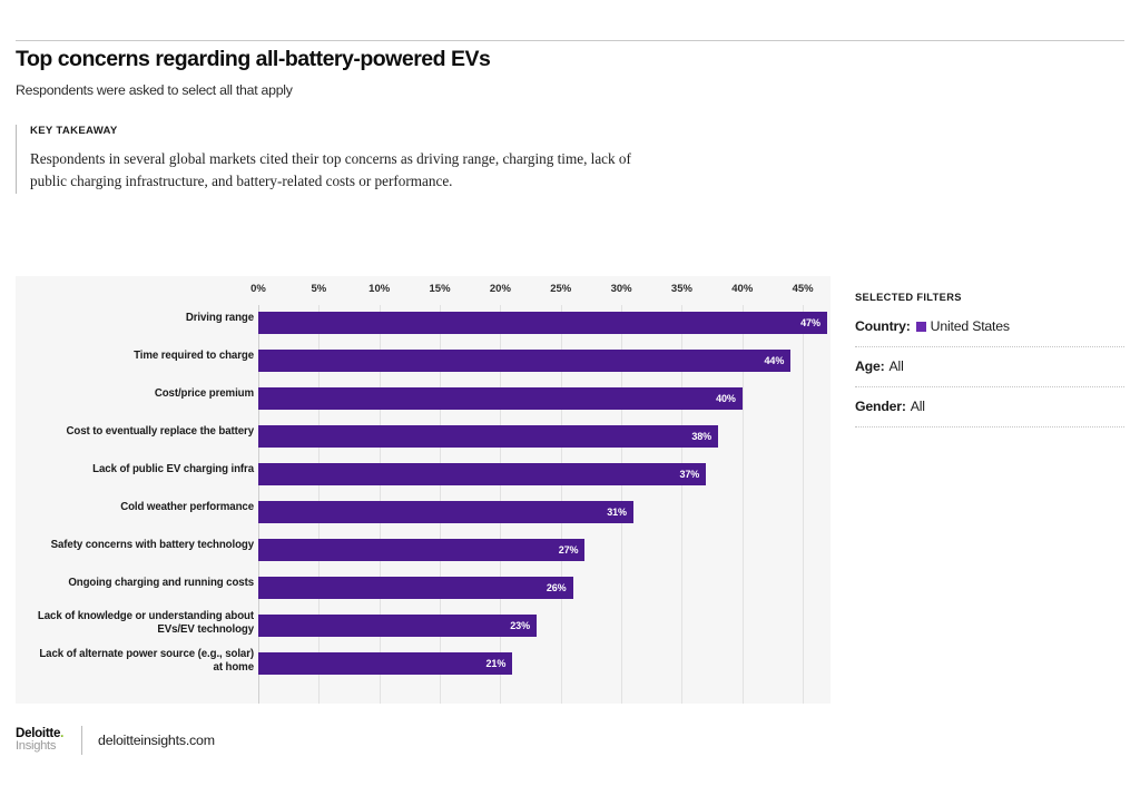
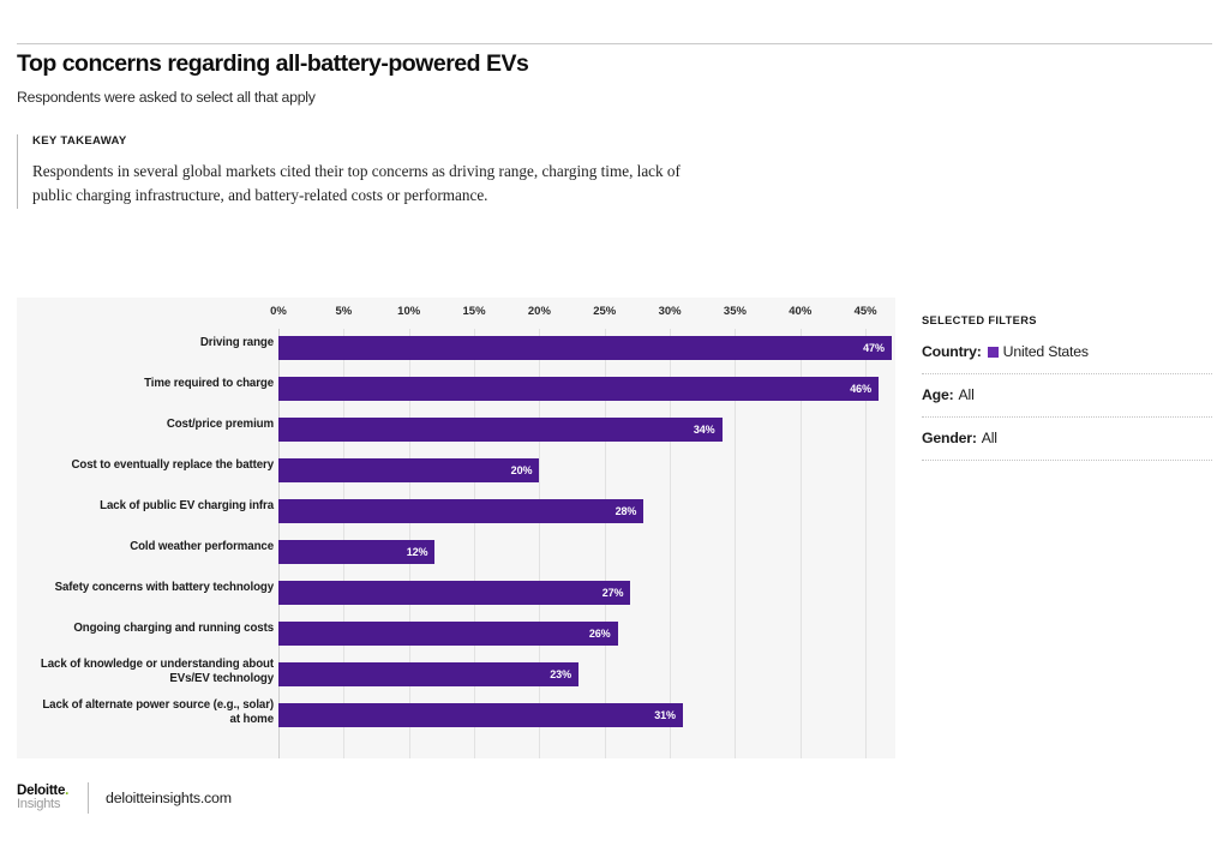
Time required to charge: 44% -> 46%
Cost/price premium: 40% -> 34%
Cost to eventually replace the battery: 38% -> 20%
Lack of public EV charging infra: 37% -> 28%
Cold weather performance: 31% -> 12%
Lack of alternate power source (e.g., solar) at home: 21% -> 31%
